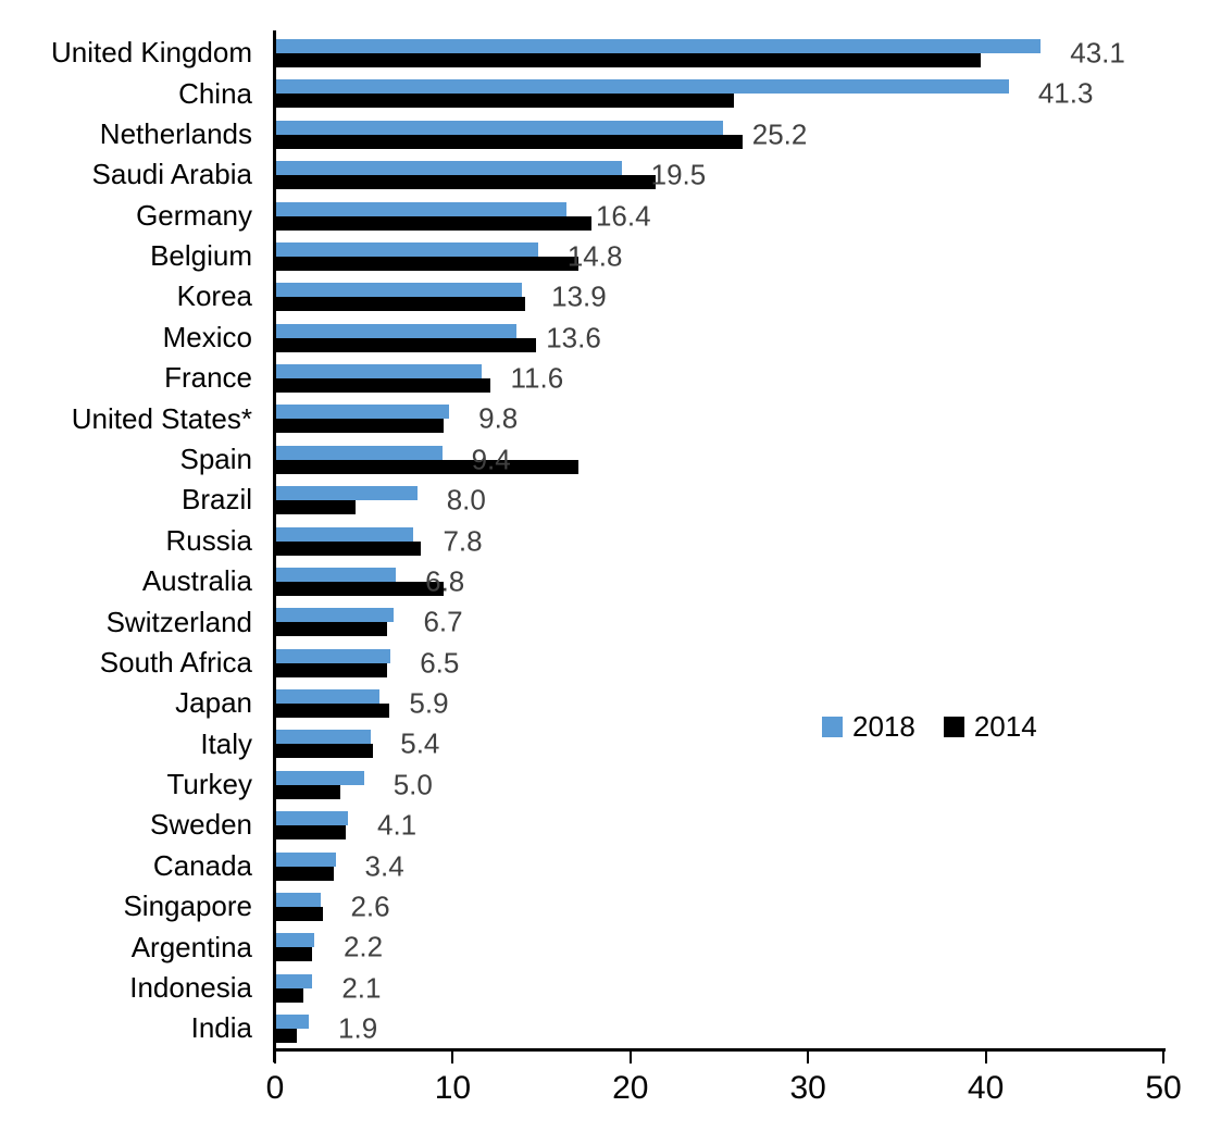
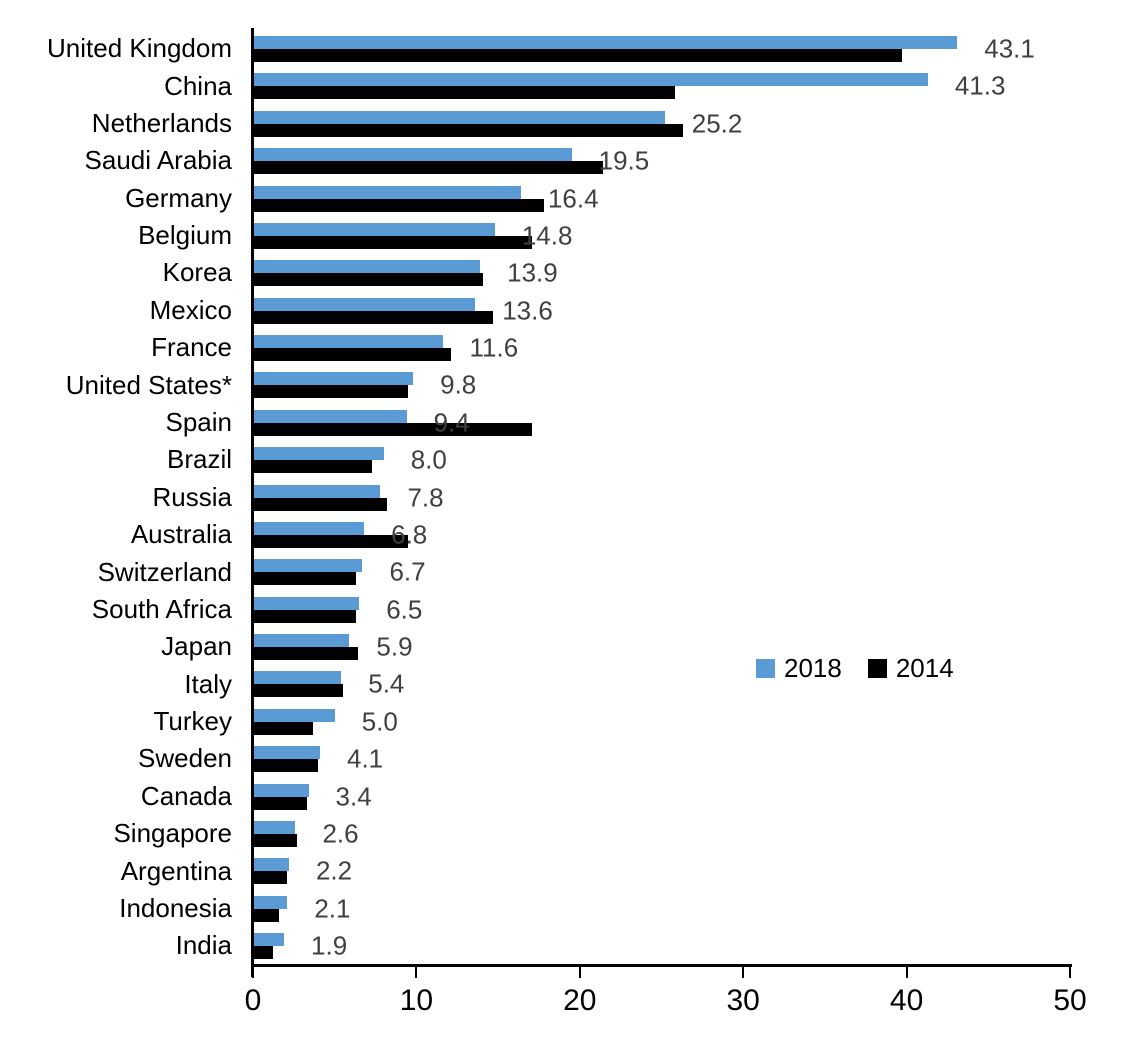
2014/Brazil: 4.5 -> 7.3
